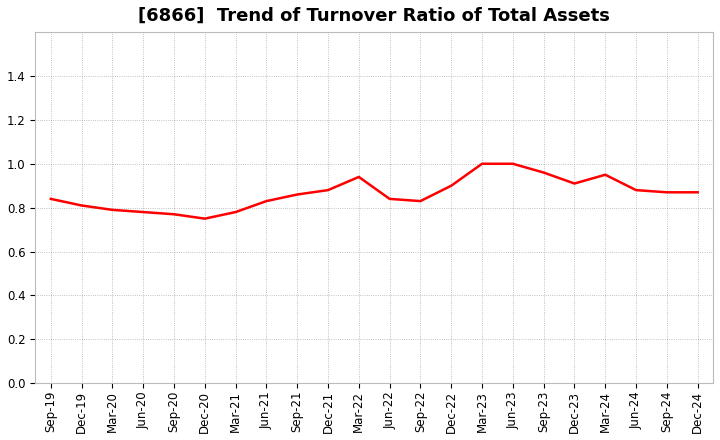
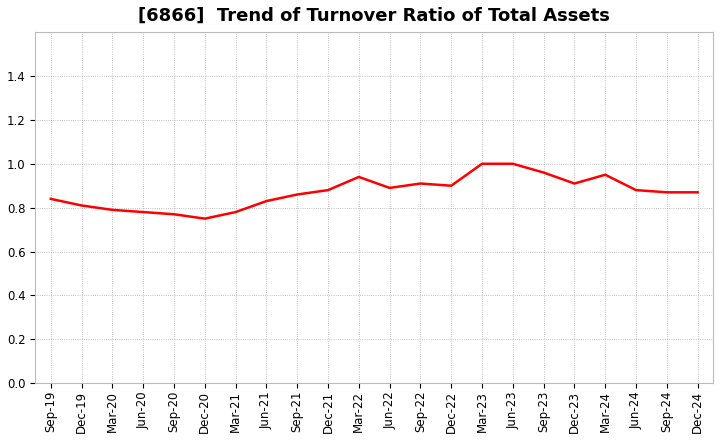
Jun-22: 0.84 -> 0.89
Sep-22: 0.83 -> 0.91
